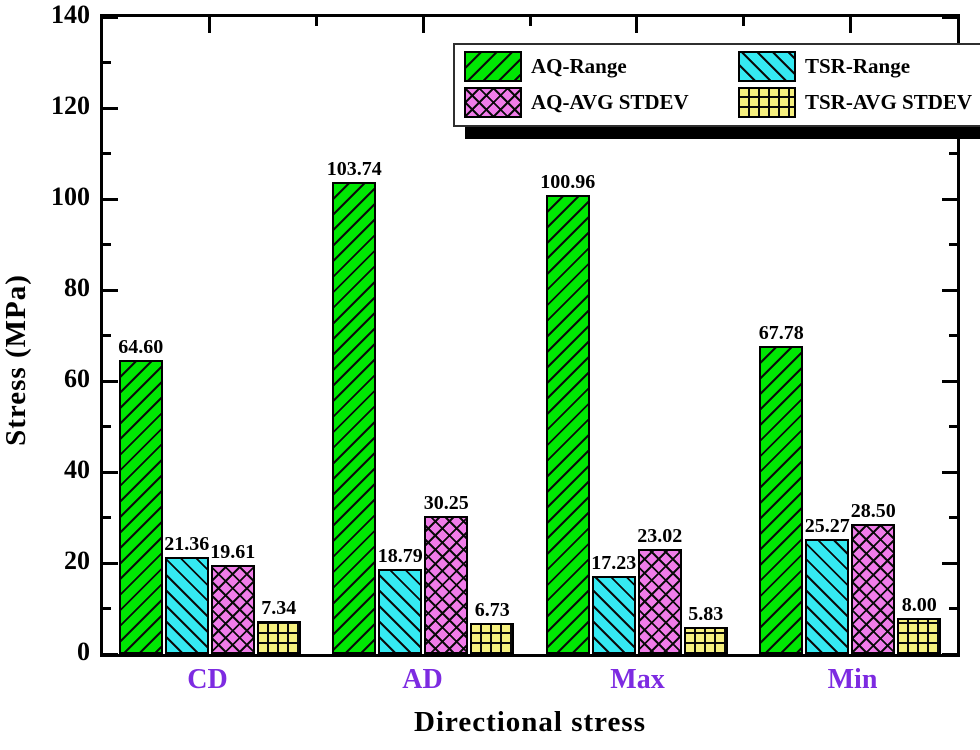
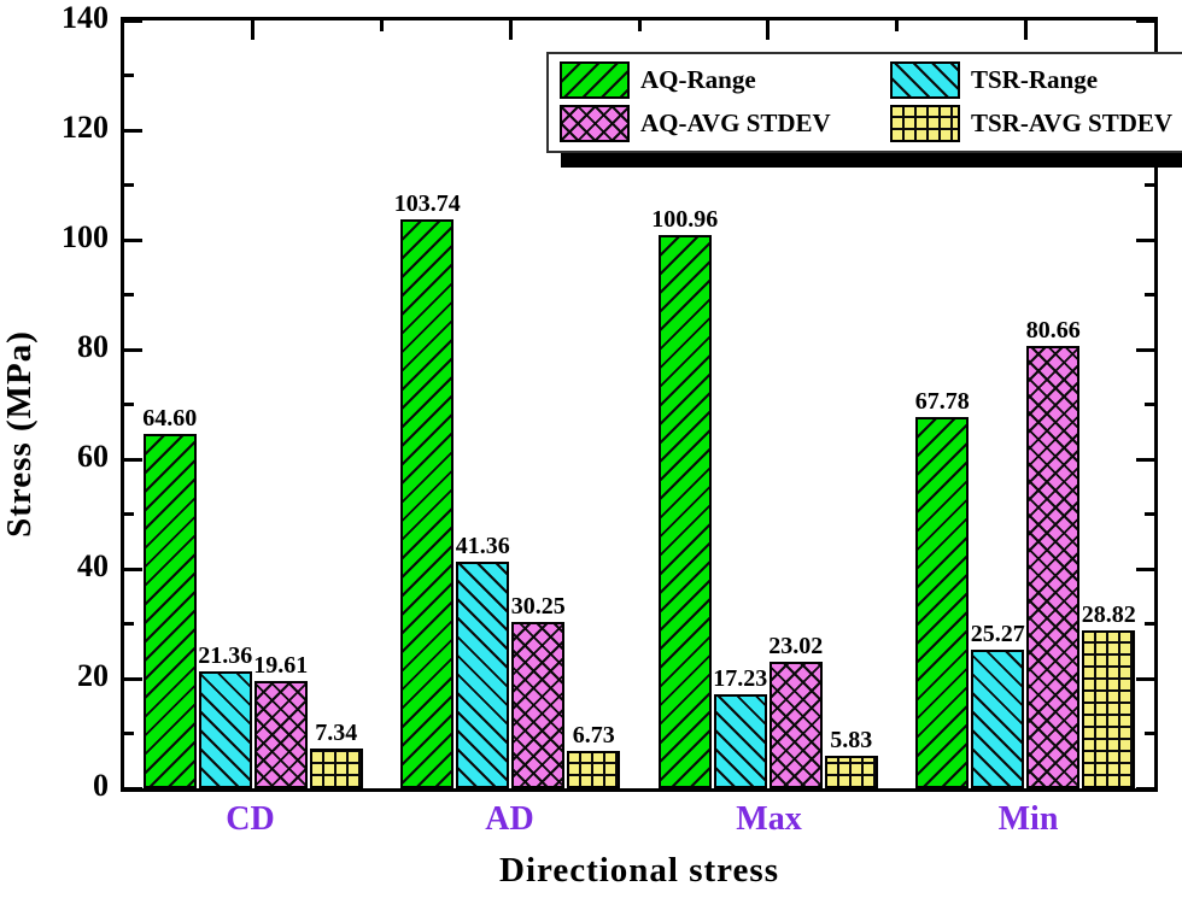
TSR-Range/AD: 18.79 -> 41.36
AQ-AVG STDEV/Min: 28.50 -> 80.66
TSR-AVG STDEV/Min: 8.00 -> 28.82
